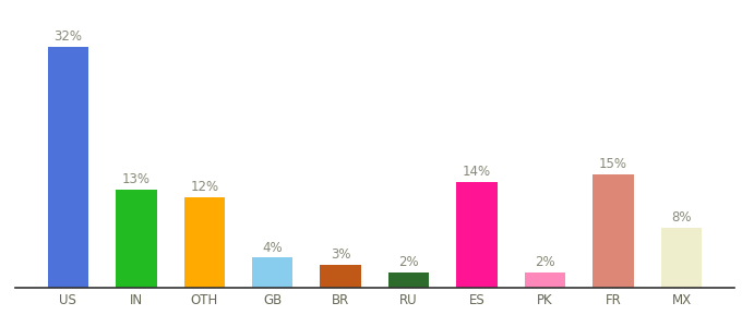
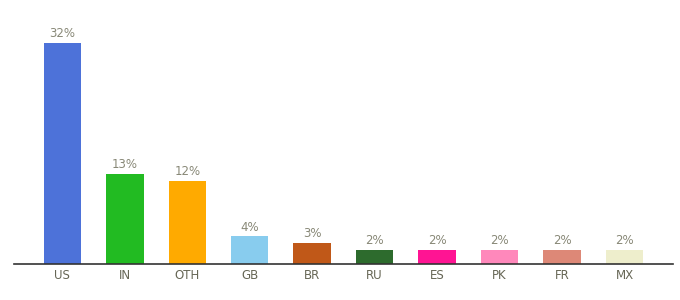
ES: 14% -> 2%
FR: 15% -> 2%
MX: 8% -> 2%
